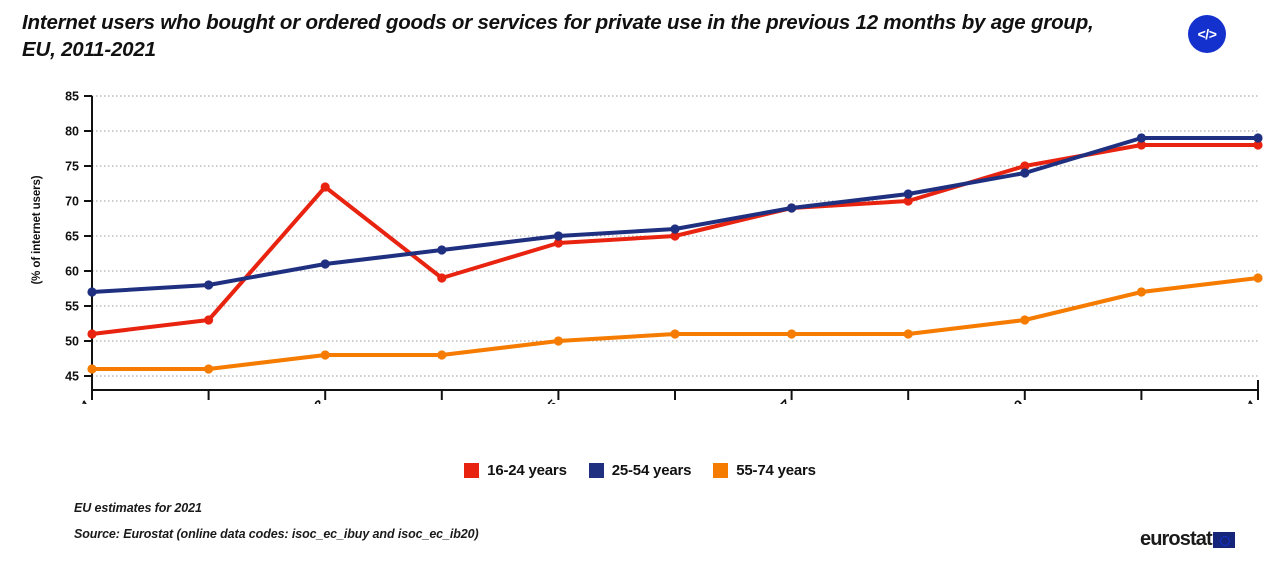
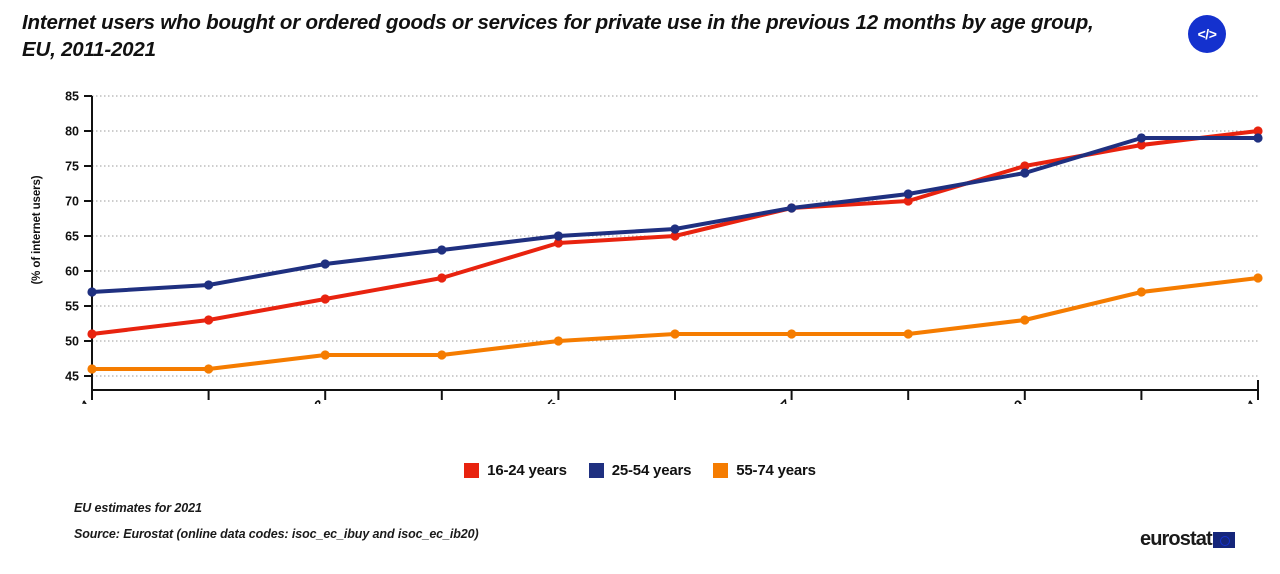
16-24 years/2013: 72 -> 56
16-24 years/2021: 78 -> 80
